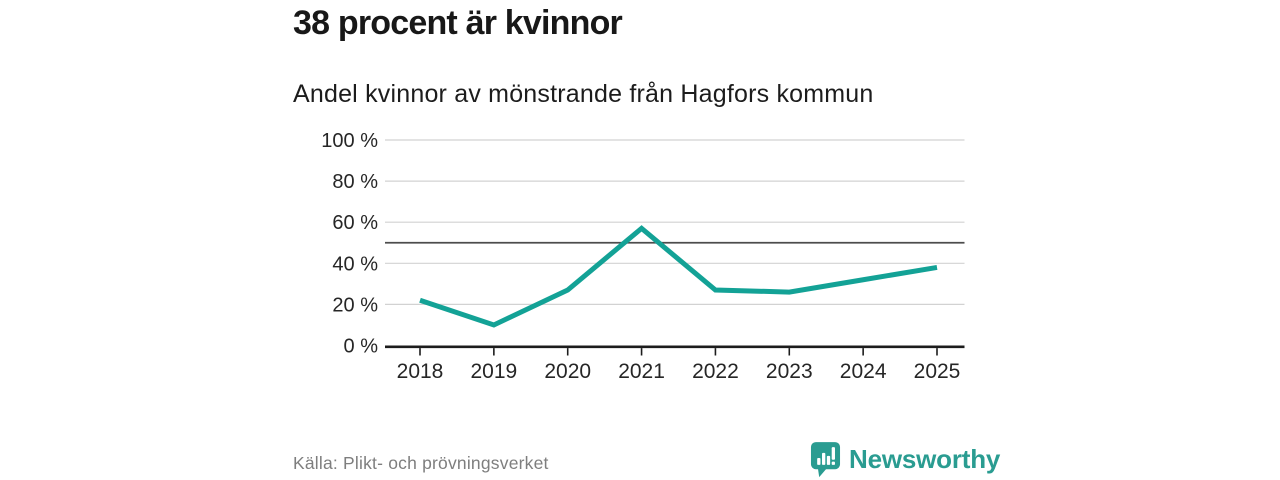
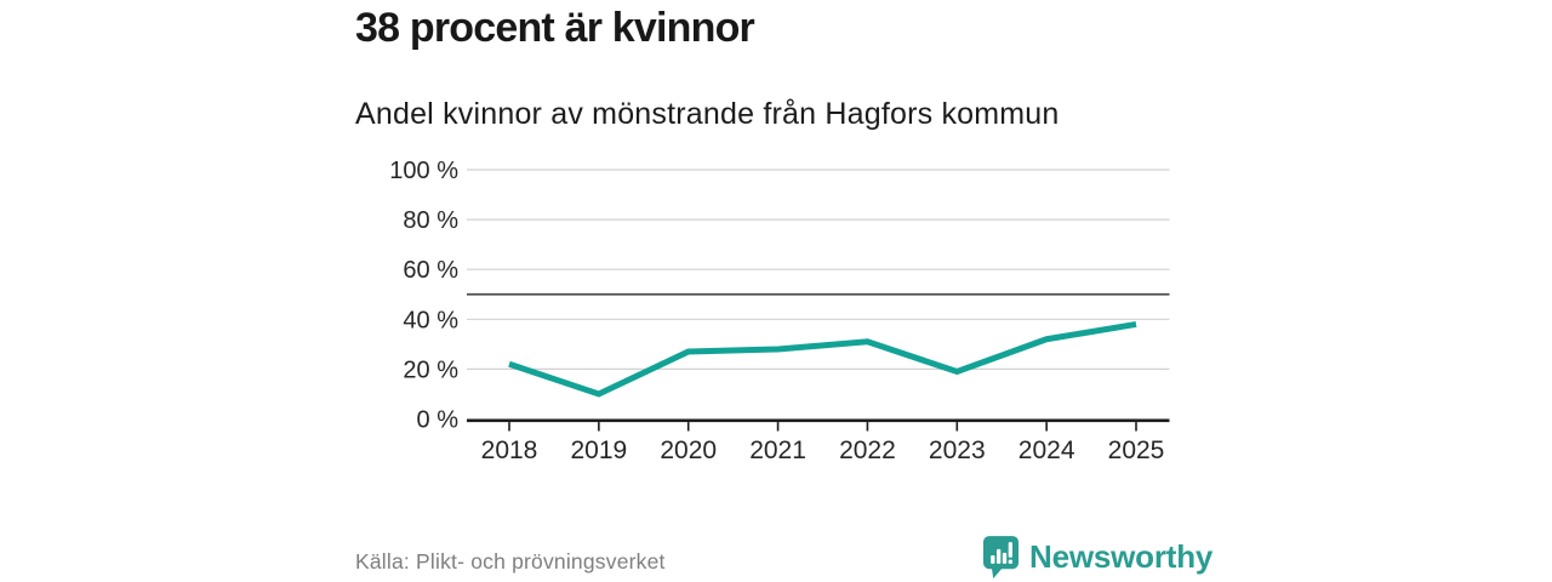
2021: 57% -> 28%
2022: 27% -> 31%
2023: 26% -> 19%
